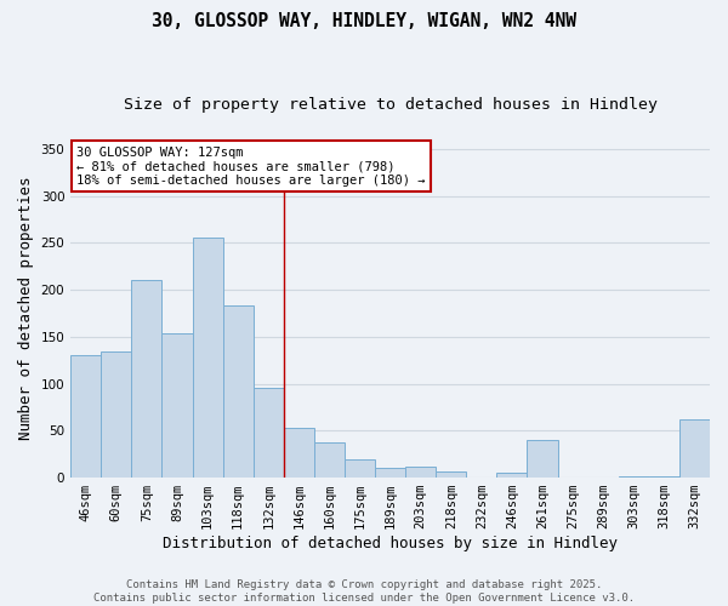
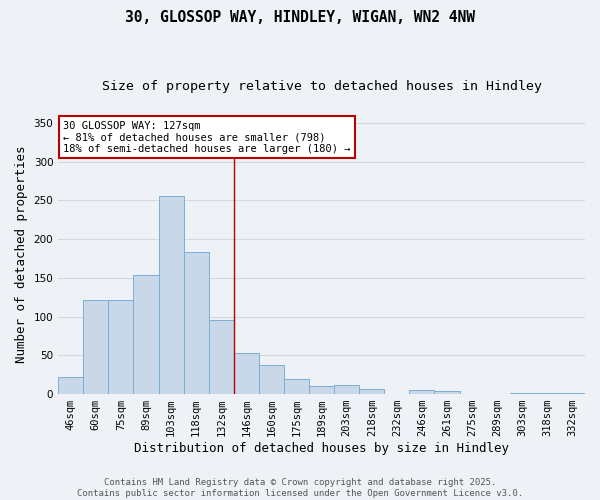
46sqm: 130 -> 22
60sqm: 134 -> 122
75sqm: 210 -> 122
261sqm: 40 -> 4
332sqm: 62 -> 2
